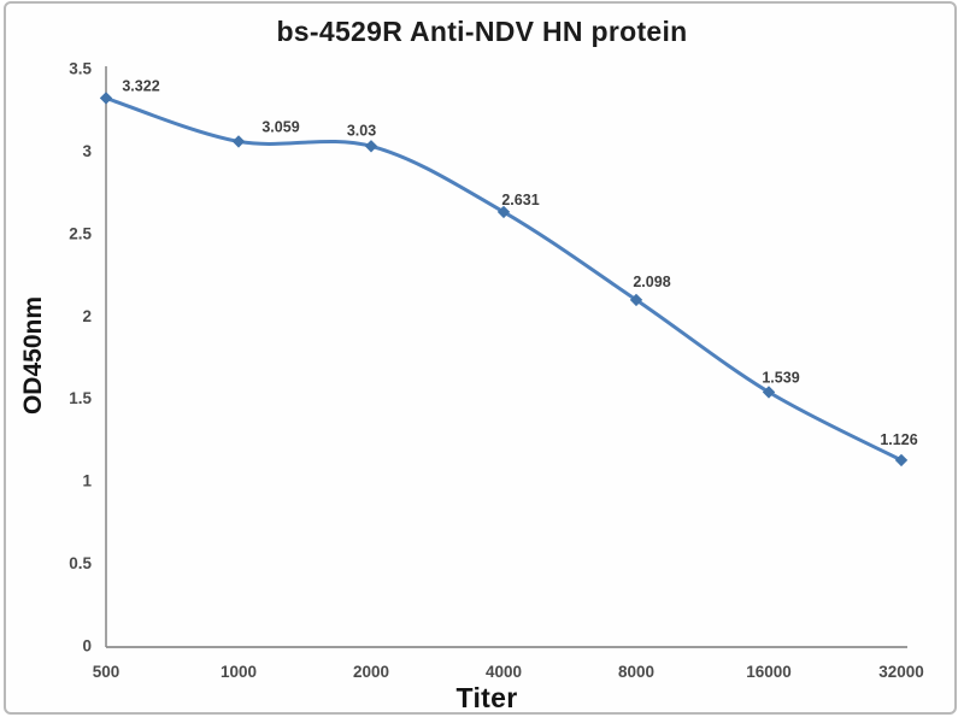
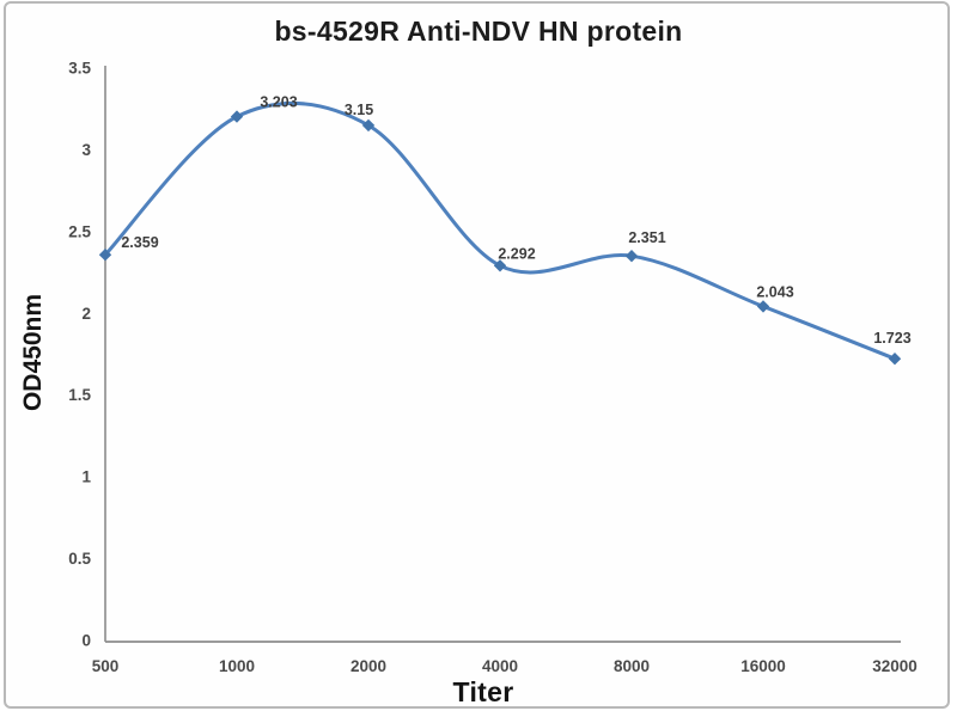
500: 3.322 -> 2.359
1000: 3.059 -> 3.203
2000: 3.03 -> 3.15
4000: 2.631 -> 2.292
8000: 2.098 -> 2.351
16000: 1.539 -> 2.043
32000: 1.126 -> 1.723
